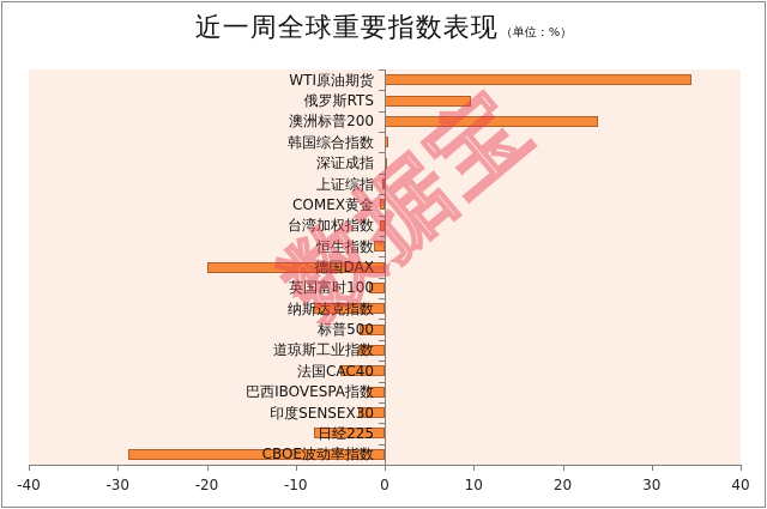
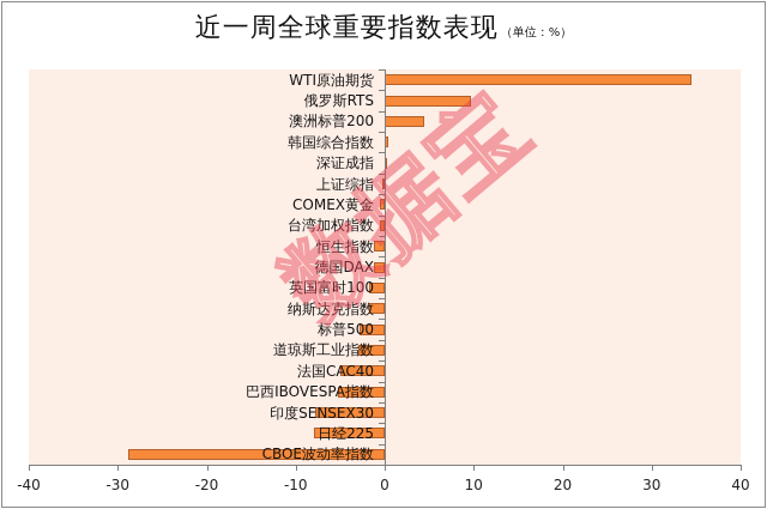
澳洲标普200: 24 -> 4
德国DAX: -20 -> -1
纳斯达克指数: -8 -> -2
巴西IBOVESPA指数: -2 -> -5
印度SENSEX30: -3 -> -8
